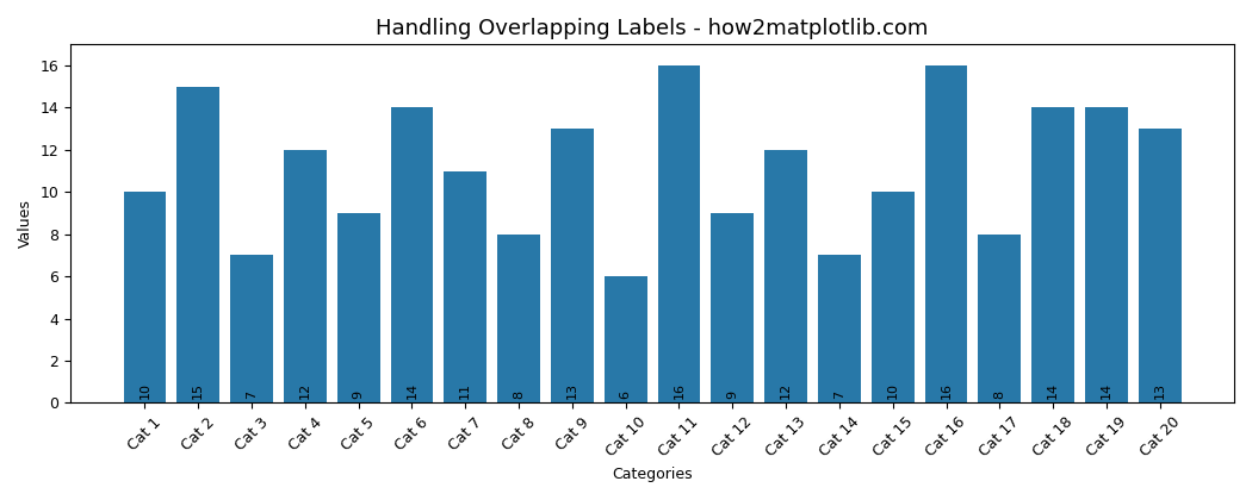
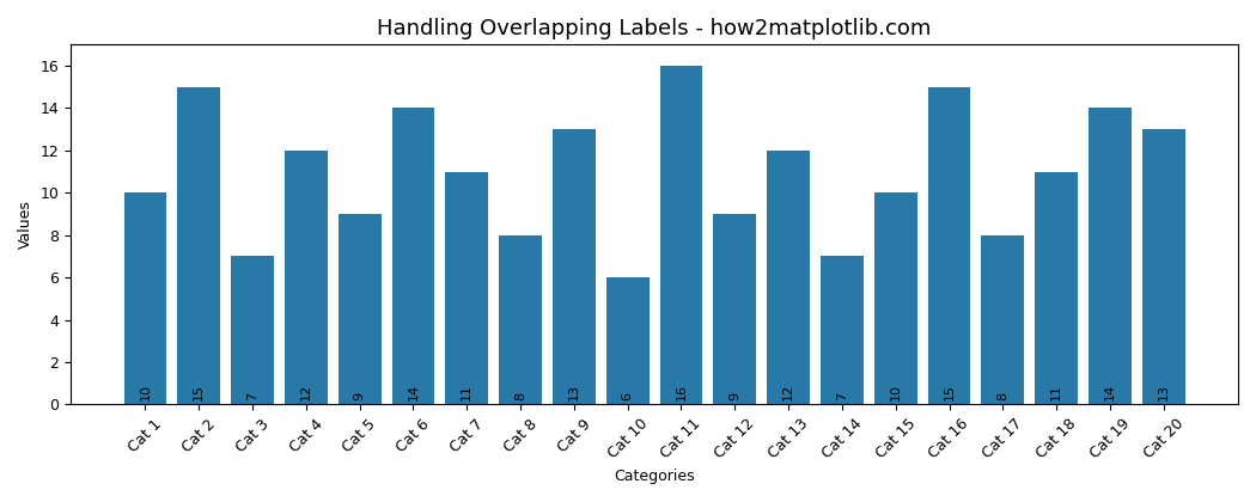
Cat 16: 16 -> 15
Cat 18: 14 -> 11
